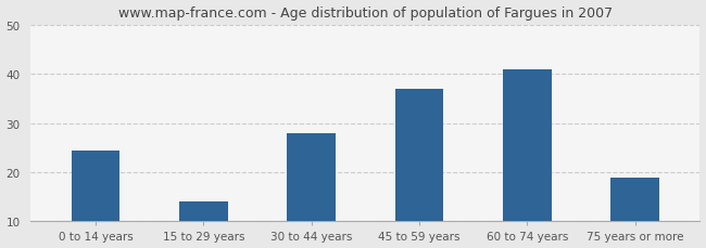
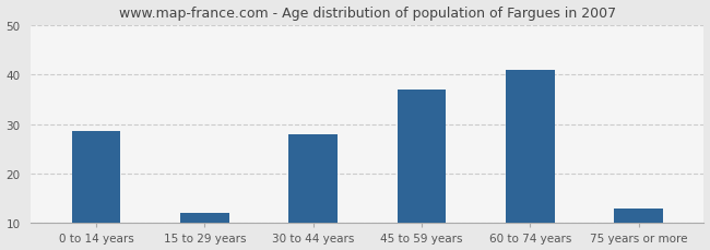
0 to 14 years: 24.5 -> 28.5
15 to 29 years: 14.0 -> 12.0
75 years or more: 19.0 -> 13.0
